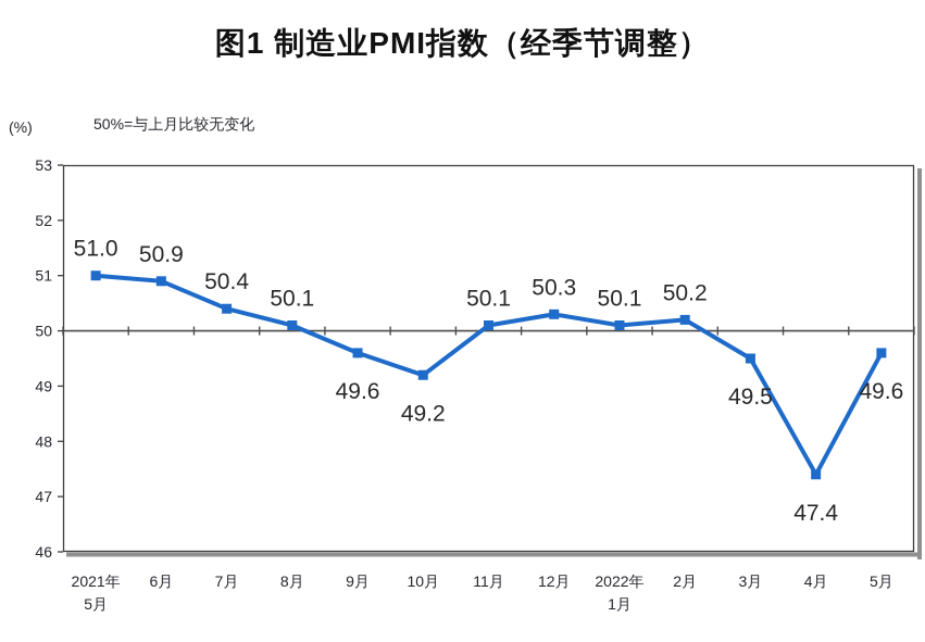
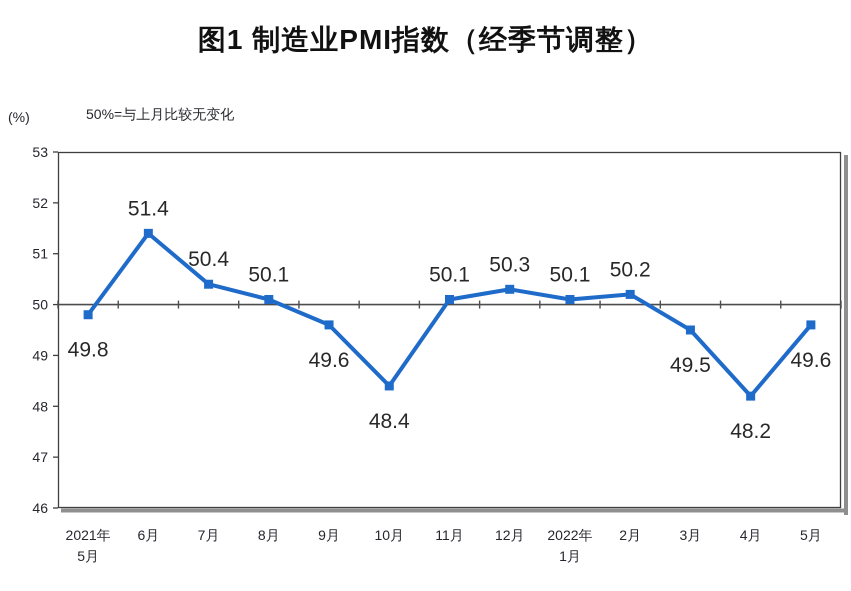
2021年 5月: 51.0 -> 49.8
6月: 50.9 -> 51.4
10月: 49.2 -> 48.4
4月: 47.4 -> 48.2
